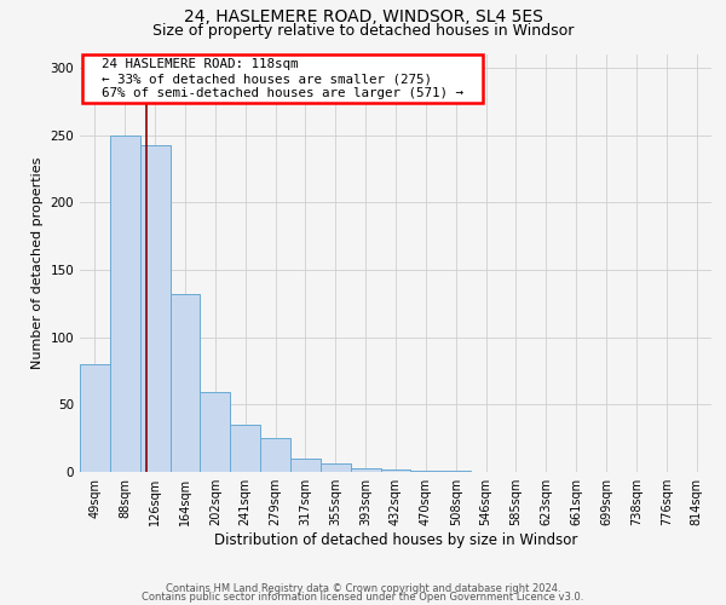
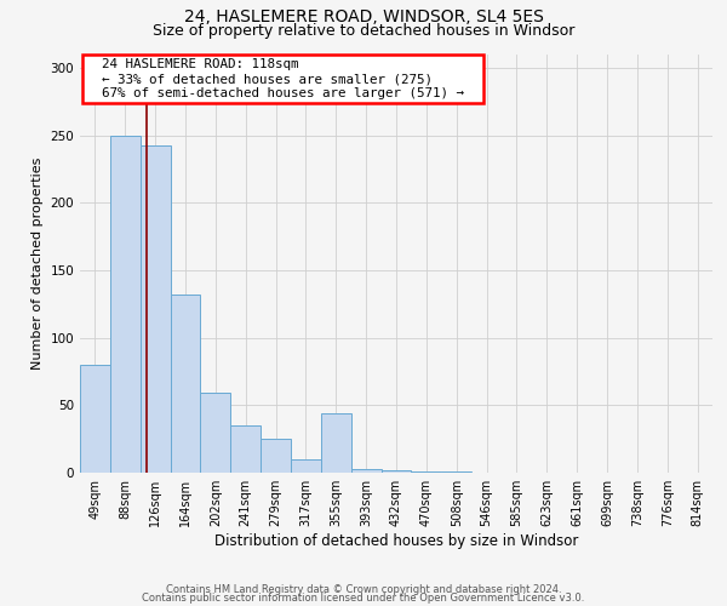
355sqm: 6 -> 44
